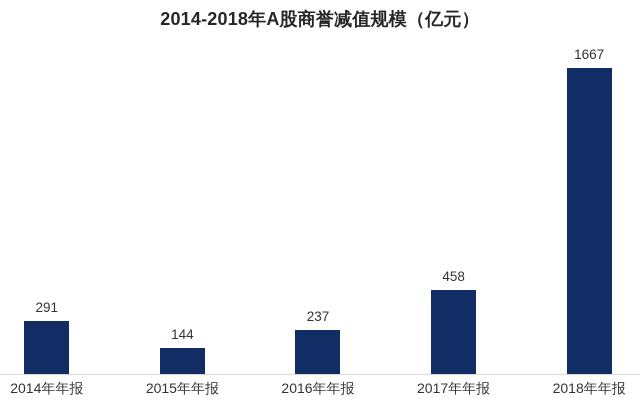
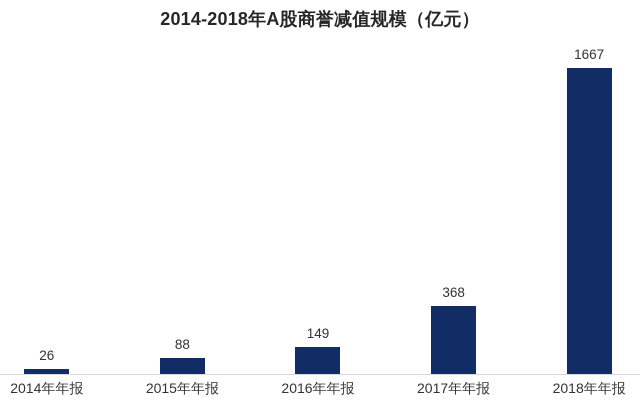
2014年年报: 291 -> 26
2015年年报: 144 -> 88
2016年年报: 237 -> 149
2017年年报: 458 -> 368
